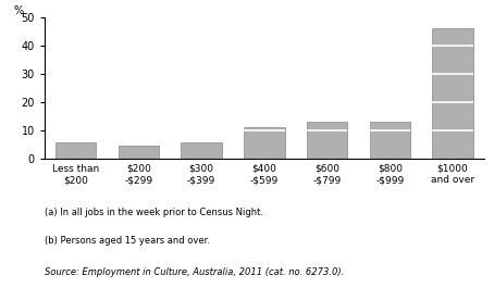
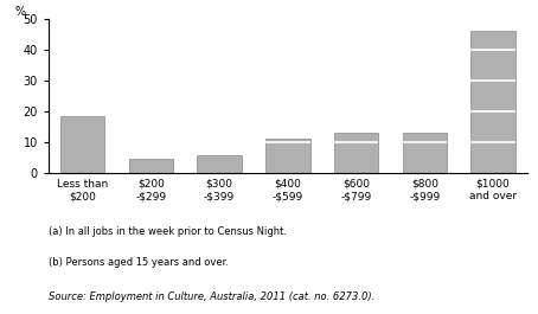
Less than $200: 5.5 -> 18.5
